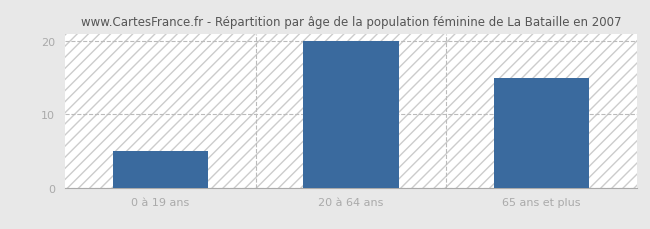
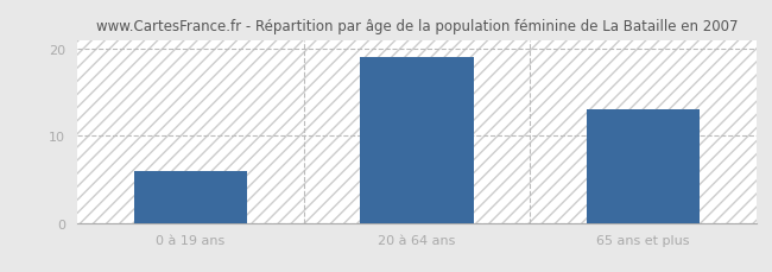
0 à 19 ans: 5 -> 6
20 à 64 ans: 20 -> 19
65 ans et plus: 15 -> 13
